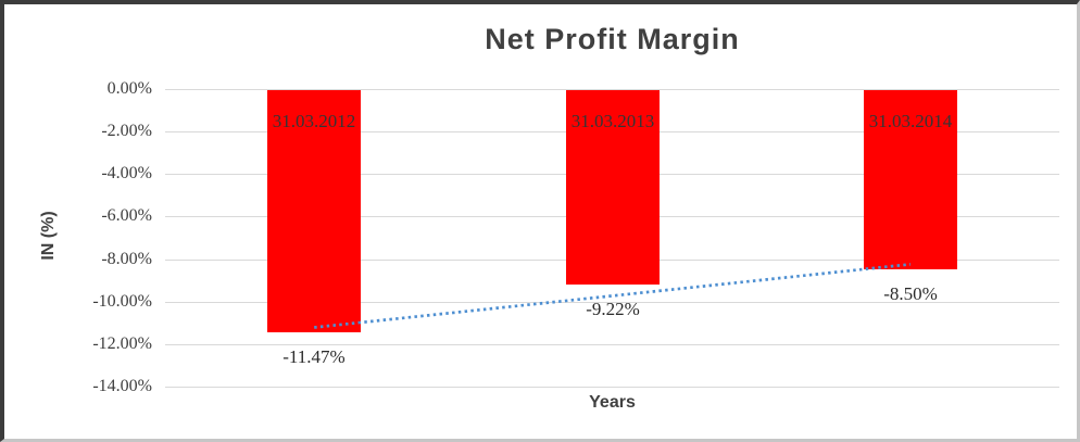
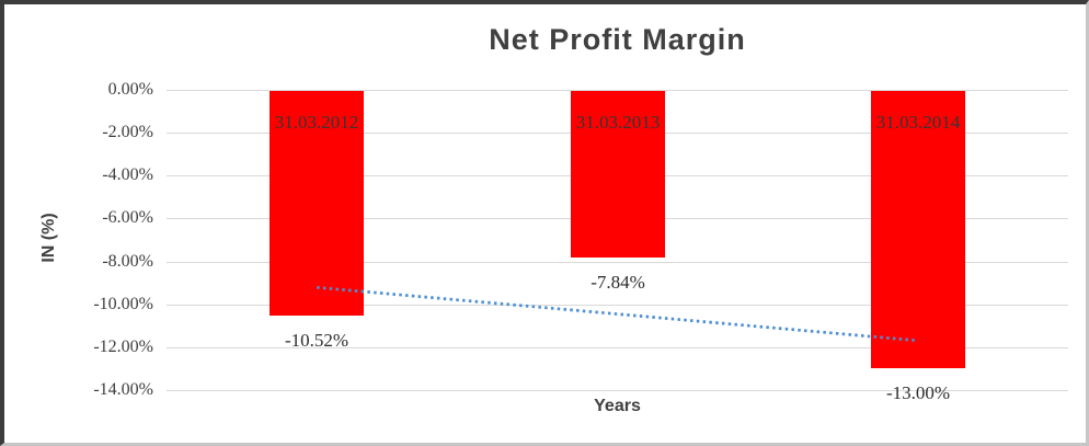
31.03.2012: -11.47% -> -10.52%
31.03.2013: -9.22% -> -7.84%
31.03.2014: -8.50% -> -13.00%
